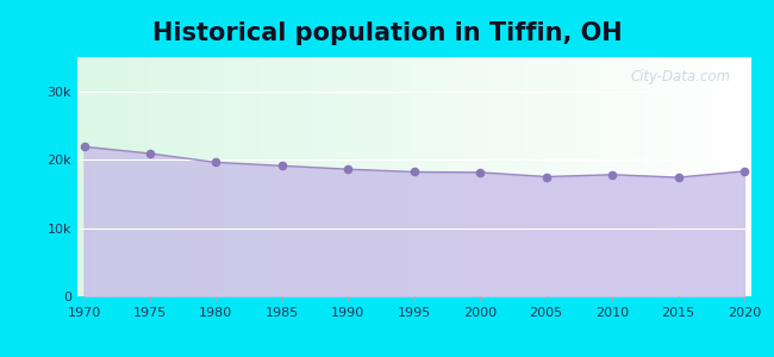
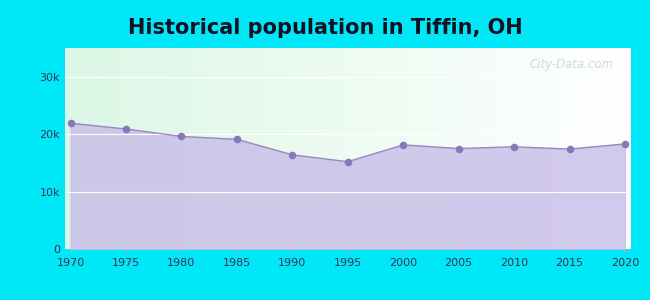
1990: 18.6k -> 16.4k
1995: 18.2k -> 15.2k
